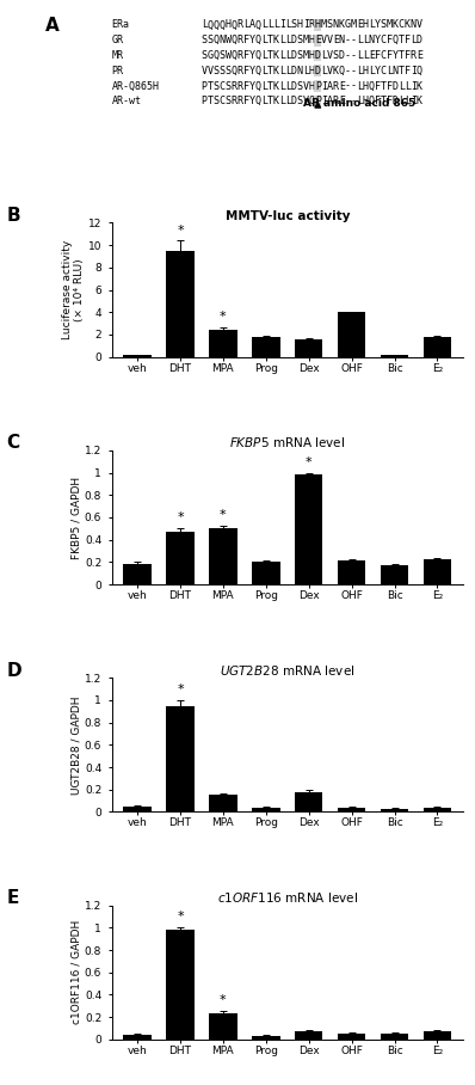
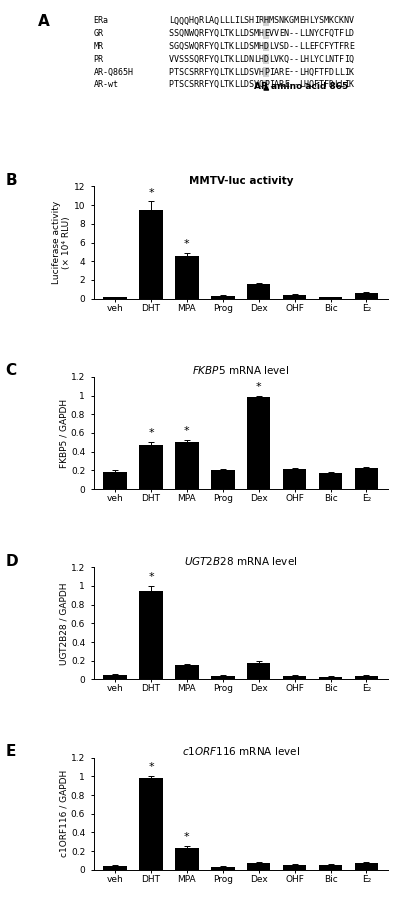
MMTV-luc activity/MPA: 2.4 -> 4.6
MMTV-luc activity/Prog: 1.8 -> 0.3
MMTV-luc activity/OHF: 4.0 -> 0.4
MMTV-luc activity/E₂: 1.8 -> 0.7
